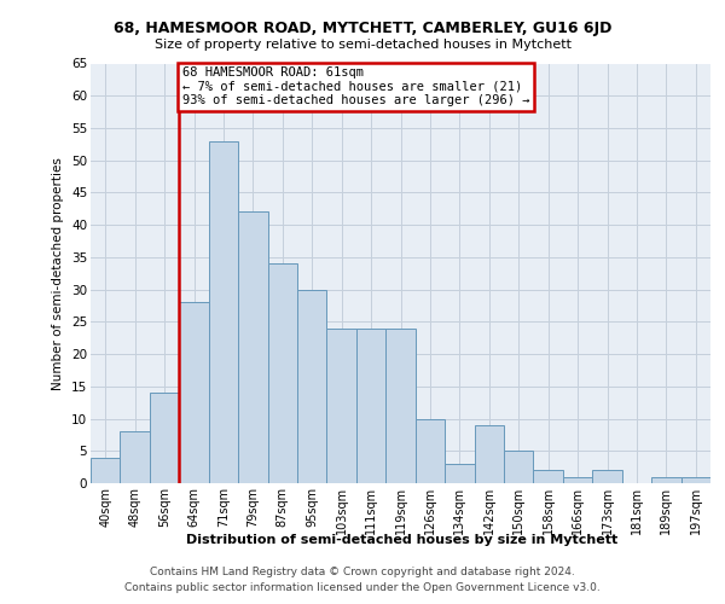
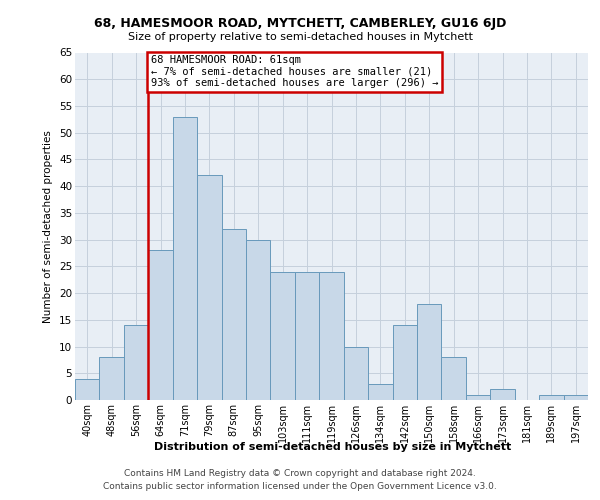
87sqm: 34 -> 32
142sqm: 9 -> 14
150sqm: 5 -> 18
158sqm: 2 -> 8
